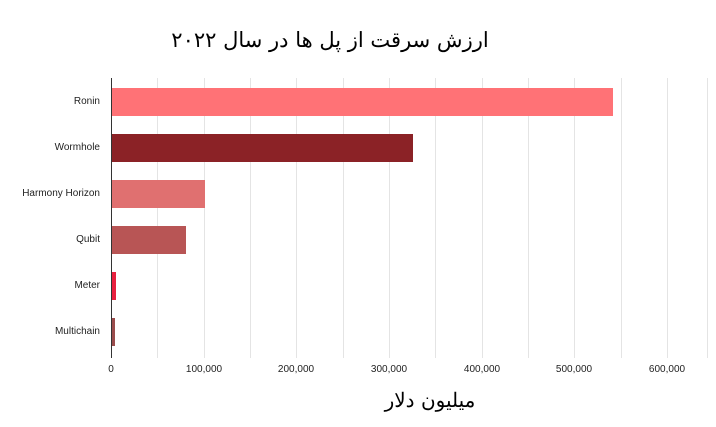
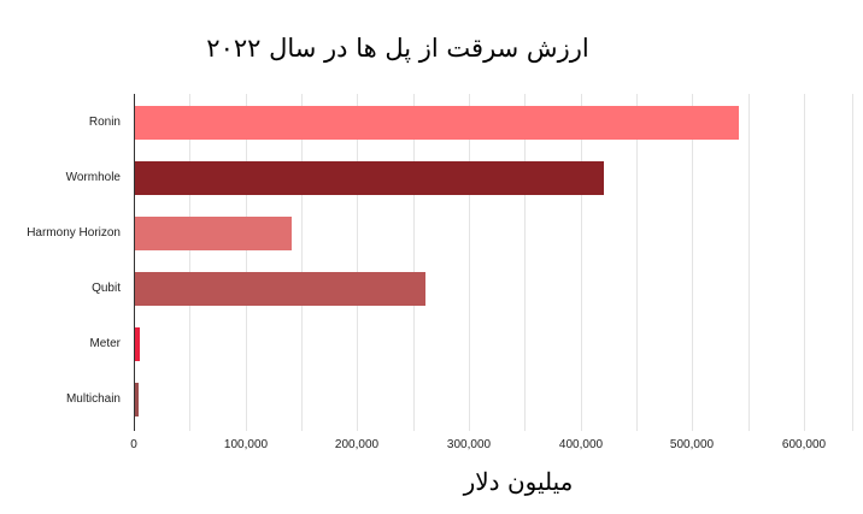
Wormhole: 320000 -> 420000
Harmony Horizon: 100000 -> 140000
Qubit: 80000 -> 260000
